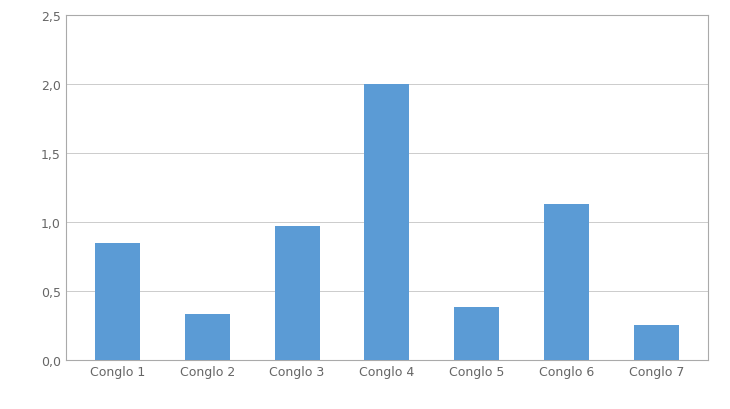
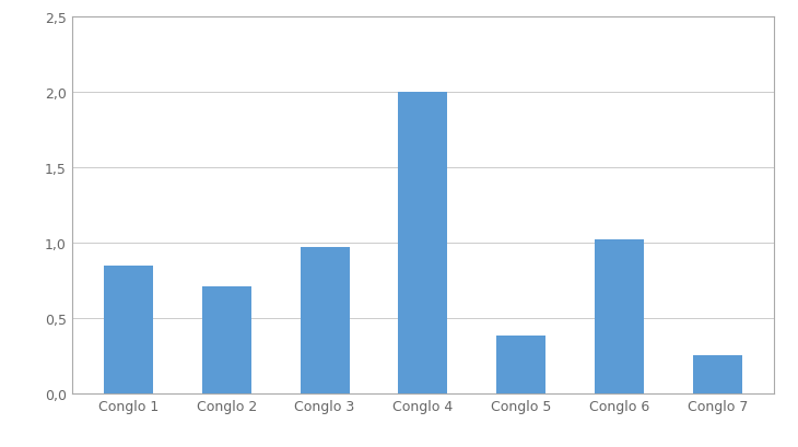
Conglo 2: 0,33 -> 0,71
Conglo 6: 1,13 -> 1,02
